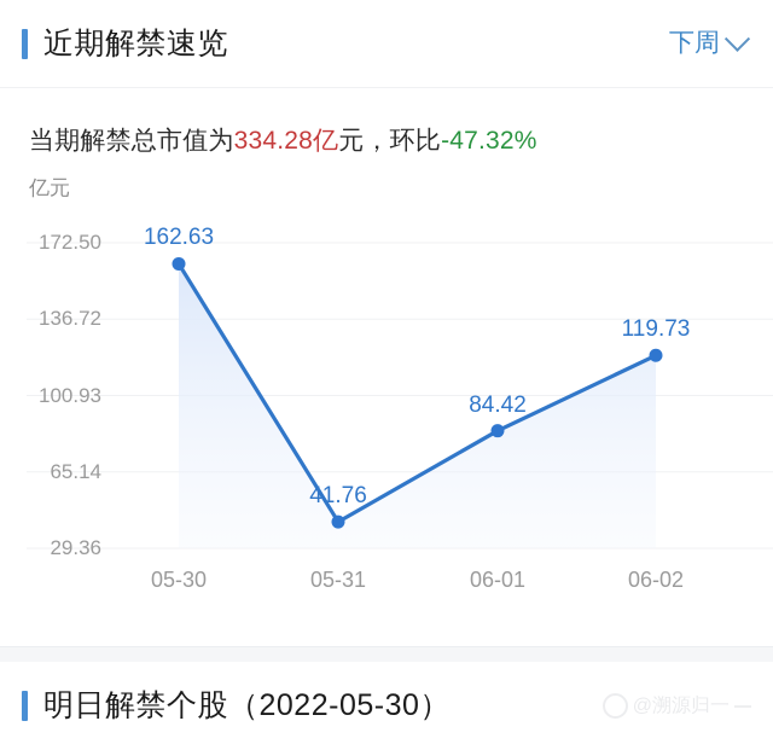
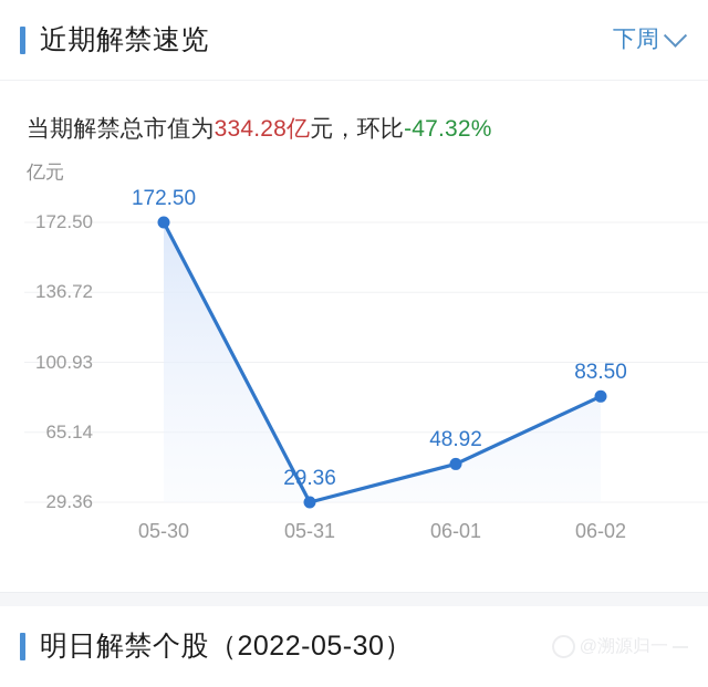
05-30: 162.63 -> 172.50
05-31: 41.76 -> 29.36
06-01: 84.42 -> 48.92
06-02: 119.73 -> 83.50
